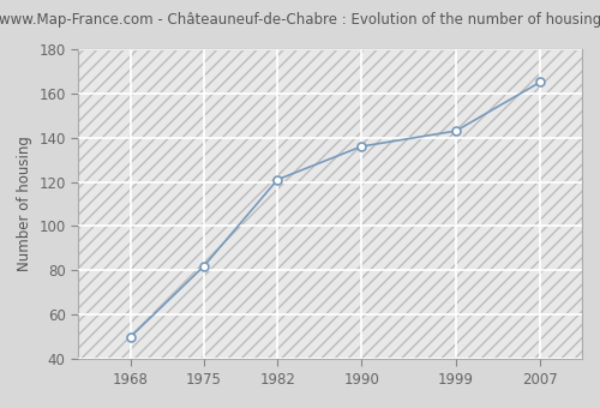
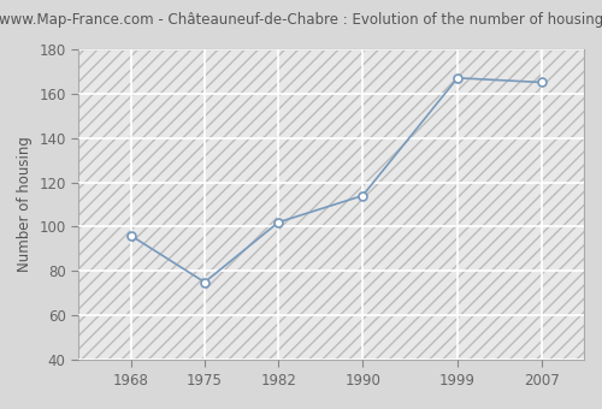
1968: 50 -> 96
1975: 82 -> 75
1982: 121 -> 102
1990: 136 -> 114
1999: 143 -> 167
